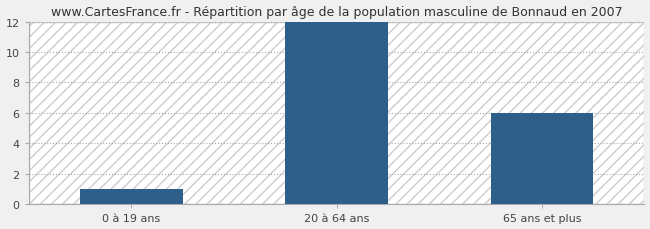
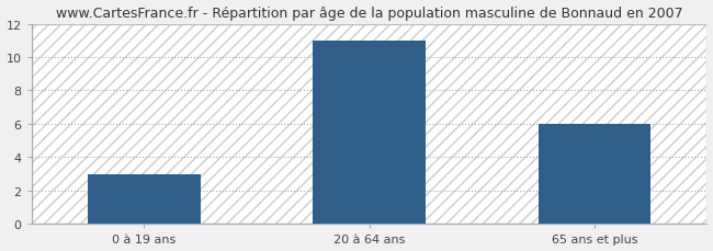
0 à 19 ans: 1 -> 3
20 à 64 ans: 12 -> 11
